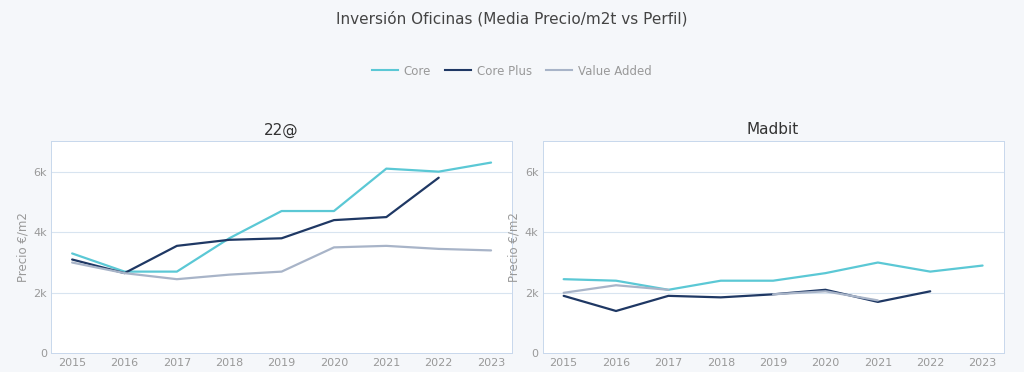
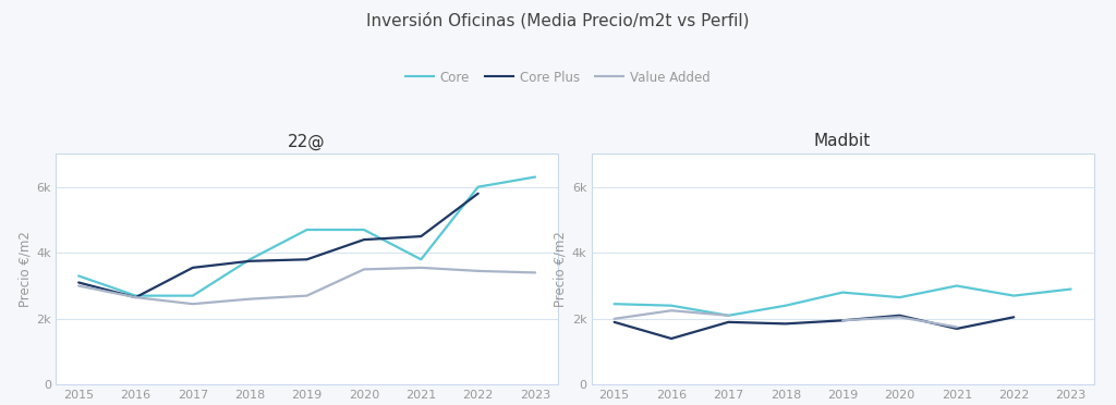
22@/Core/2021: 6.1k -> 3.8k
Madbit/Core/2019: 2.40k -> 2.80k
